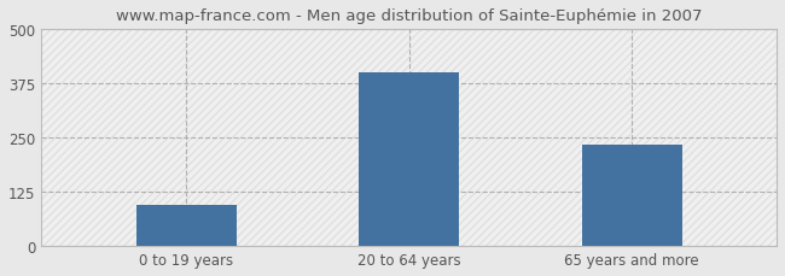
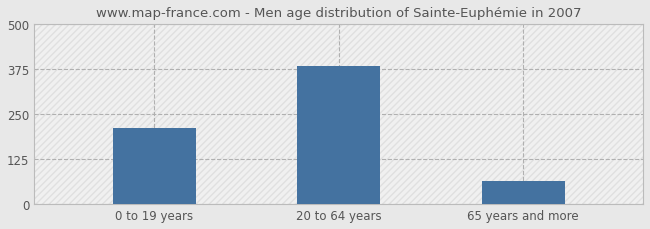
0 to 19 years: 95 -> 213
20 to 64 years: 400 -> 383
65 years and more: 235 -> 65
